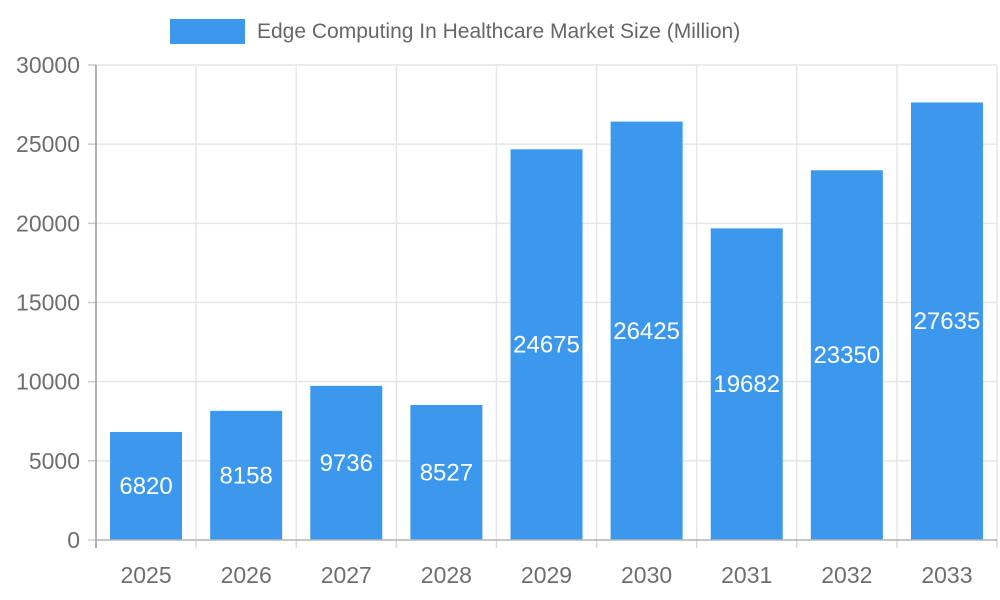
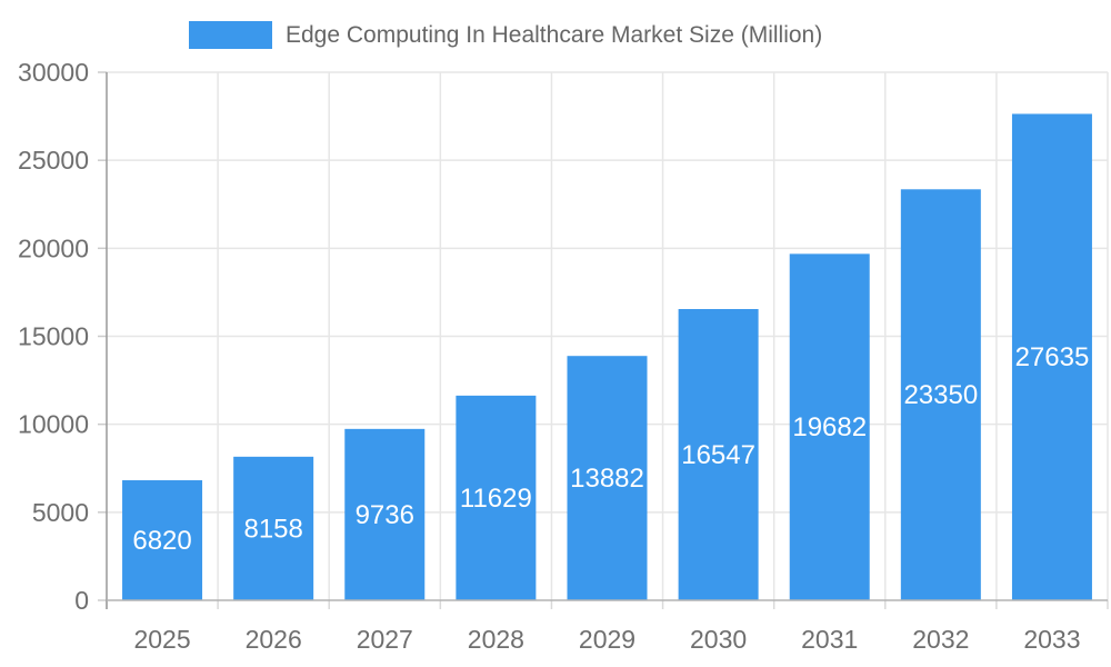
2028: 8527 -> 11629
2029: 24675 -> 13882
2030: 26425 -> 16547
